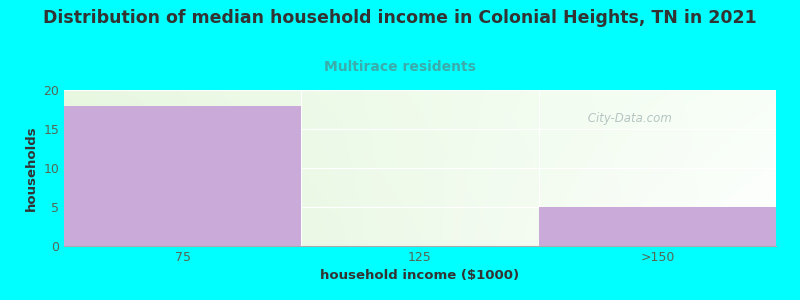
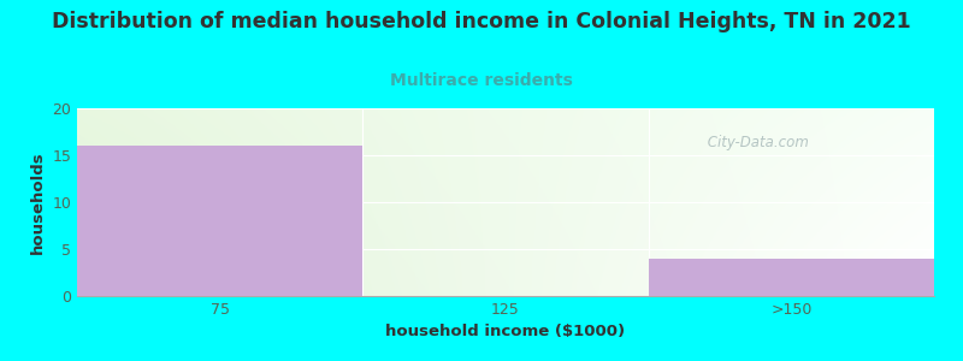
75: 18 -> 16
>150: 5 -> 4
